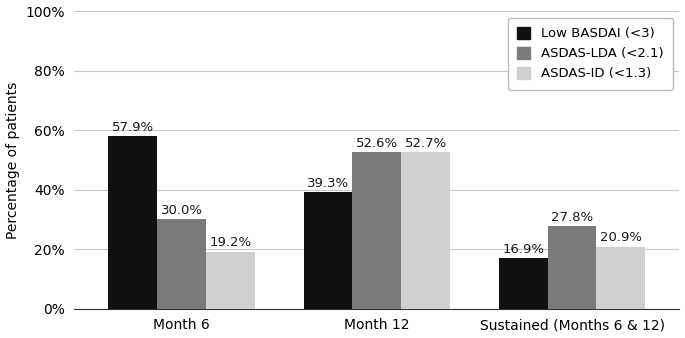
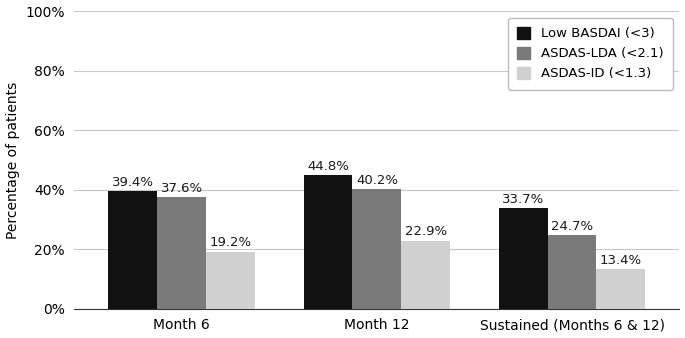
Low BASDAI (<3)/Month 6: 57.9% -> 39.4%
ASDAS-LDA (<2.1)/Month 6: 30.0% -> 37.6%
Low BASDAI (<3)/Month 12: 39.3% -> 44.8%
ASDAS-LDA (<2.1)/Month 12: 52.6% -> 40.2%
ASDAS-ID (<1.3)/Month 12: 52.7% -> 22.9%
Low BASDAI (<3)/Sustained (Months 6 & 12): 16.9% -> 33.7%
ASDAS-LDA (<2.1)/Sustained (Months 6 & 12): 27.8% -> 24.7%
ASDAS-ID (<1.3)/Sustained (Months 6 & 12): 20.9% -> 13.4%
